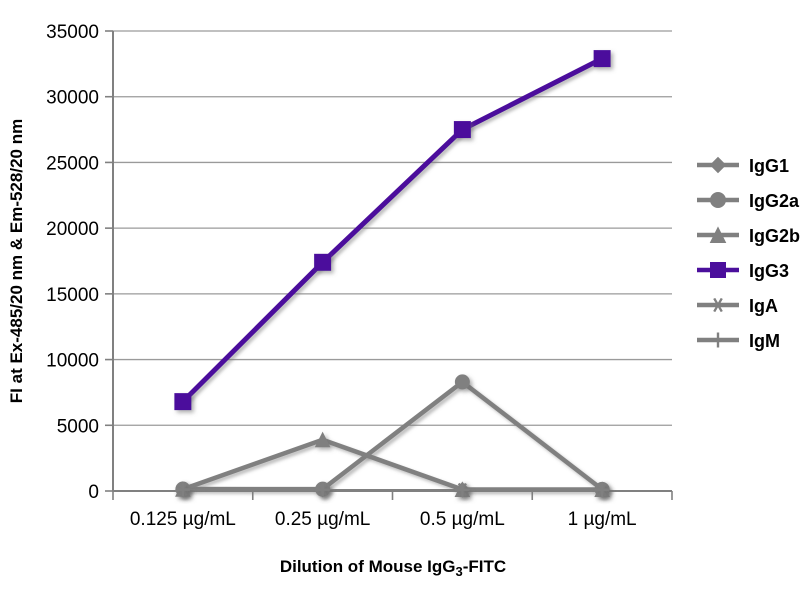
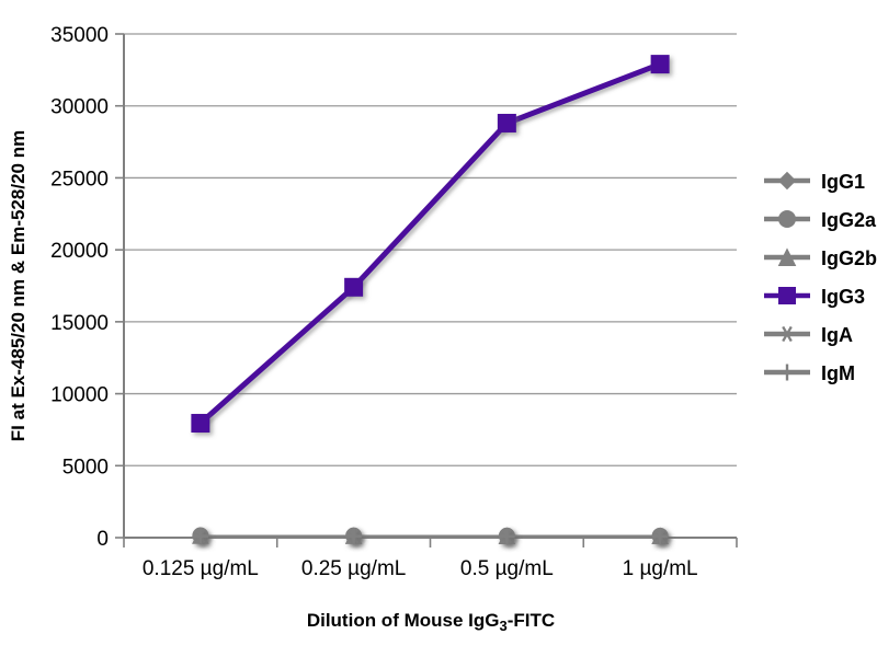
IgG3/0.125 µg/mL: 6800 -> 8000
IgG2b/0.25 µg/mL: 3900 -> 100
IgG2a/0.5 µg/mL: 8300 -> 100
IgG3/0.5 µg/mL: 27500 -> 28800
